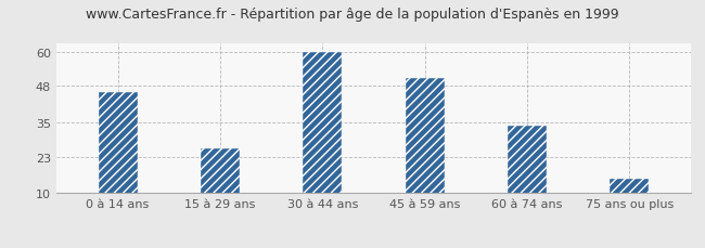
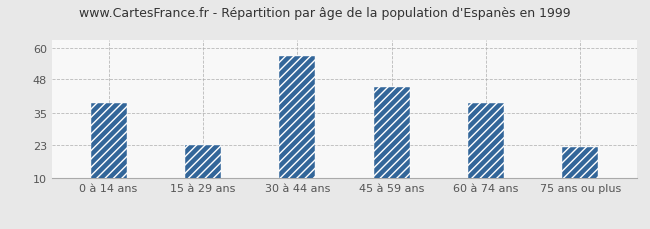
0 à 14 ans: 46 -> 39
15 à 29 ans: 26 -> 23
30 à 44 ans: 60 -> 57
45 à 59 ans: 51 -> 45
60 à 74 ans: 34 -> 39
75 ans ou plus: 15 -> 22
